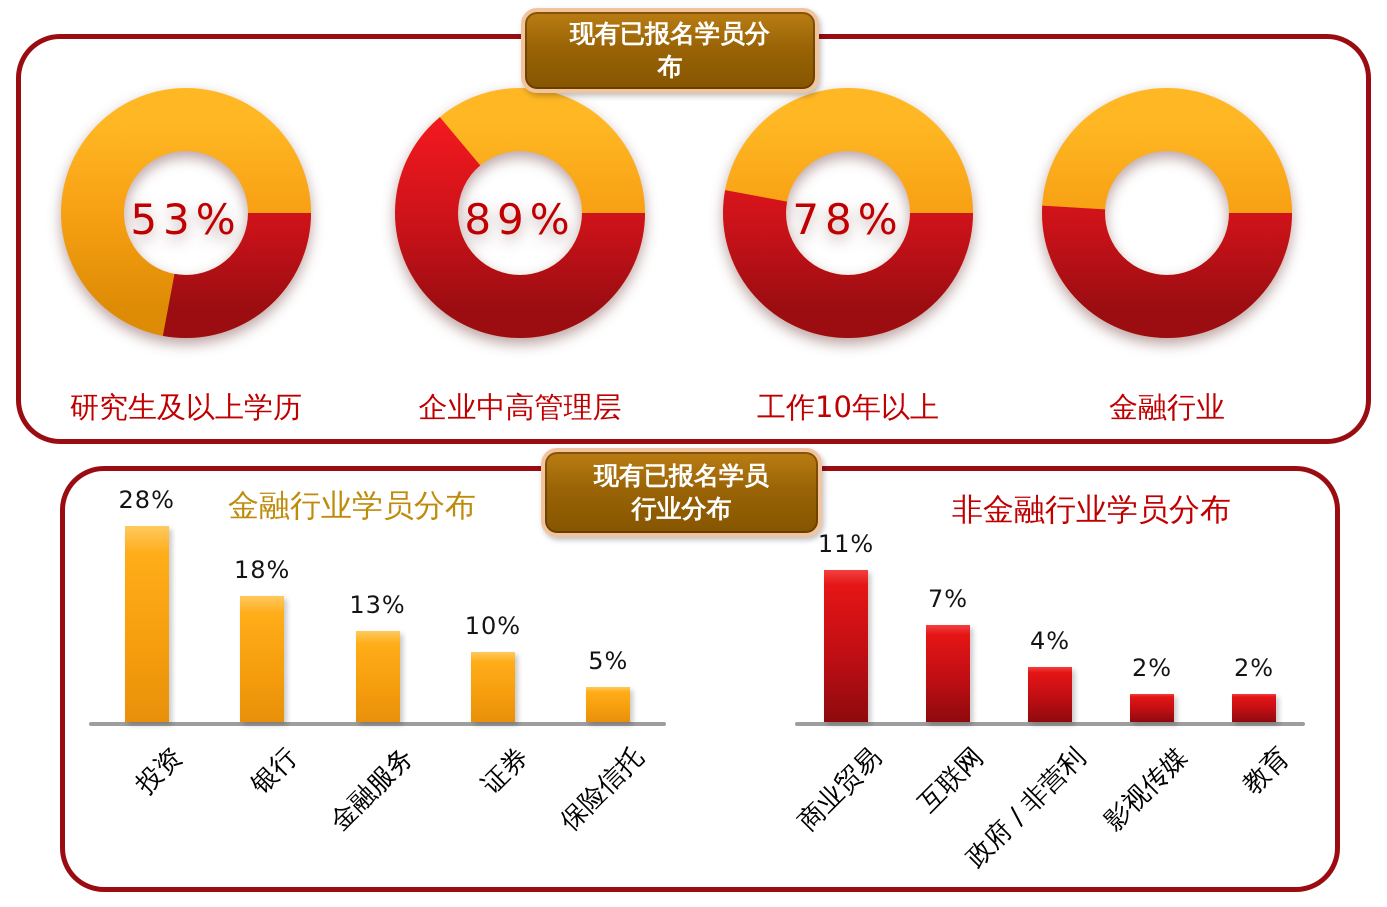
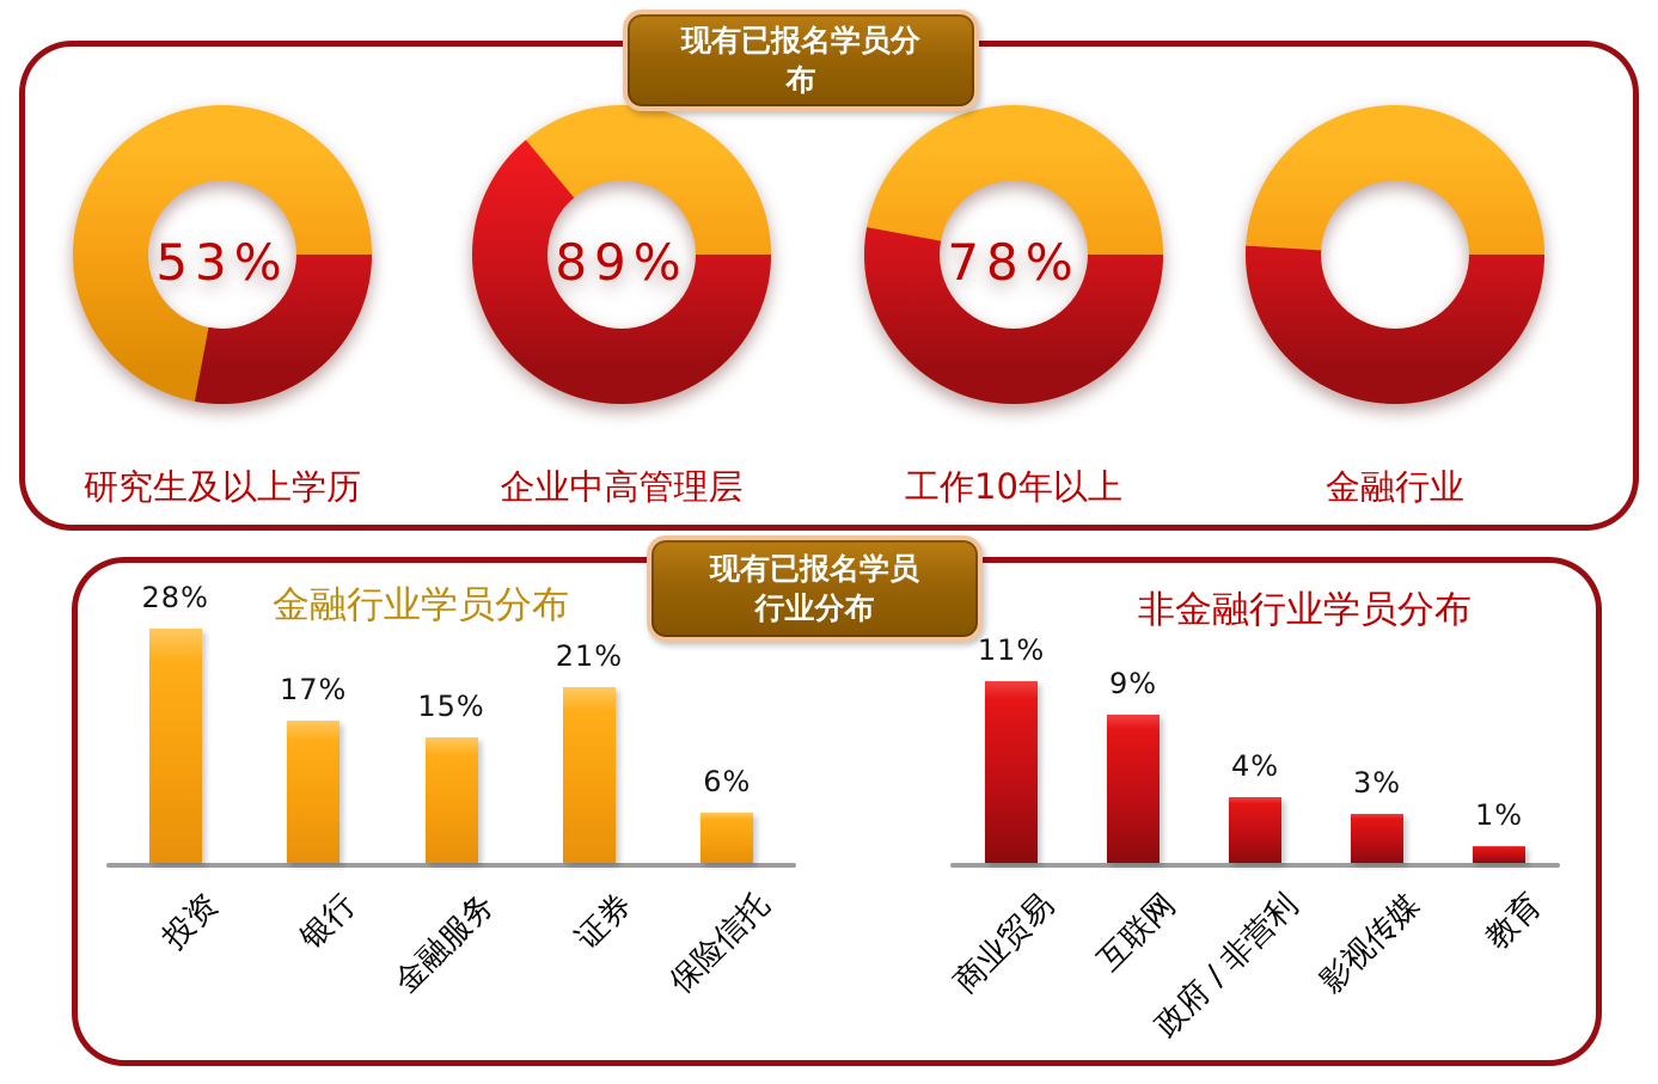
金融行业学员分布/银行: 18% -> 17%
金融行业学员分布/金融服务: 13% -> 15%
金融行业学员分布/证券: 10% -> 21%
金融行业学员分布/保险信托: 5% -> 6%
非金融行业学员分布/互联网: 7% -> 9%
非金融行业学员分布/影视传媒: 2% -> 3%
非金融行业学员分布/教育: 2% -> 1%
